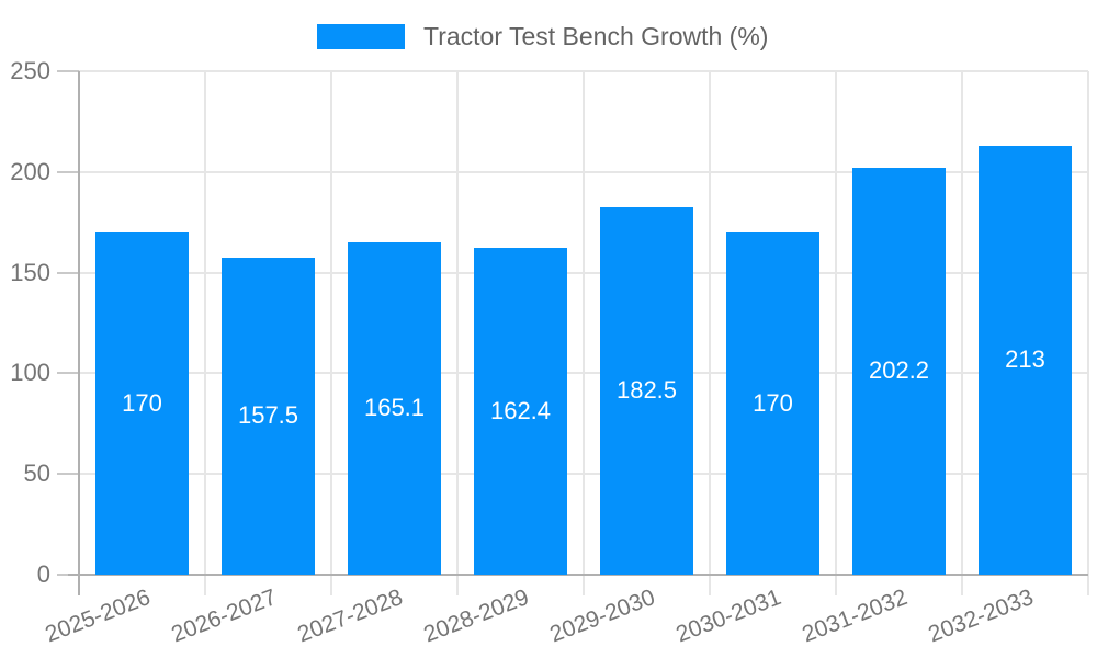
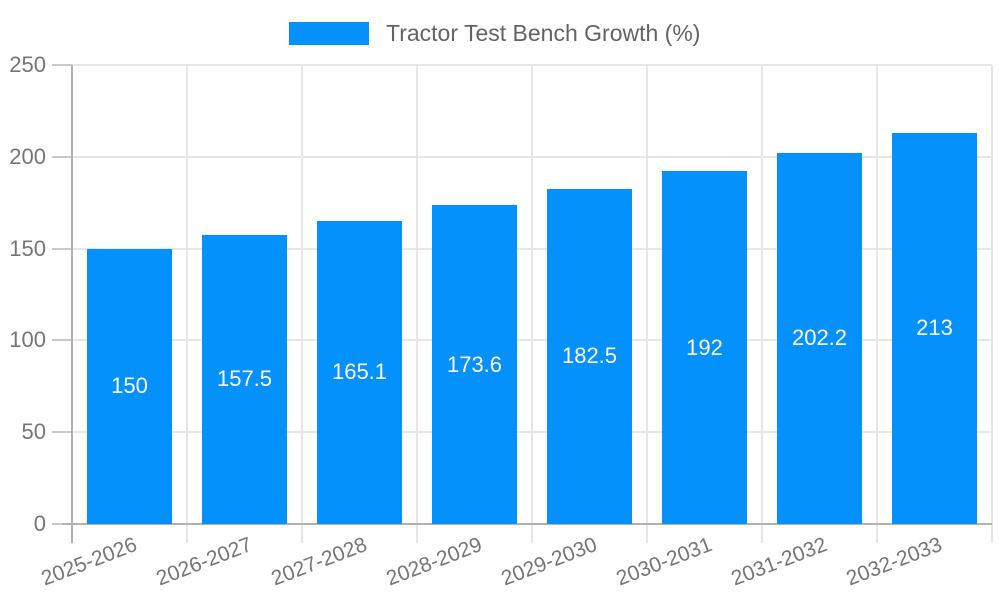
2025-2026: 170 -> 150
2028-2029: 162.4 -> 173.6
2030-2031: 170 -> 192
